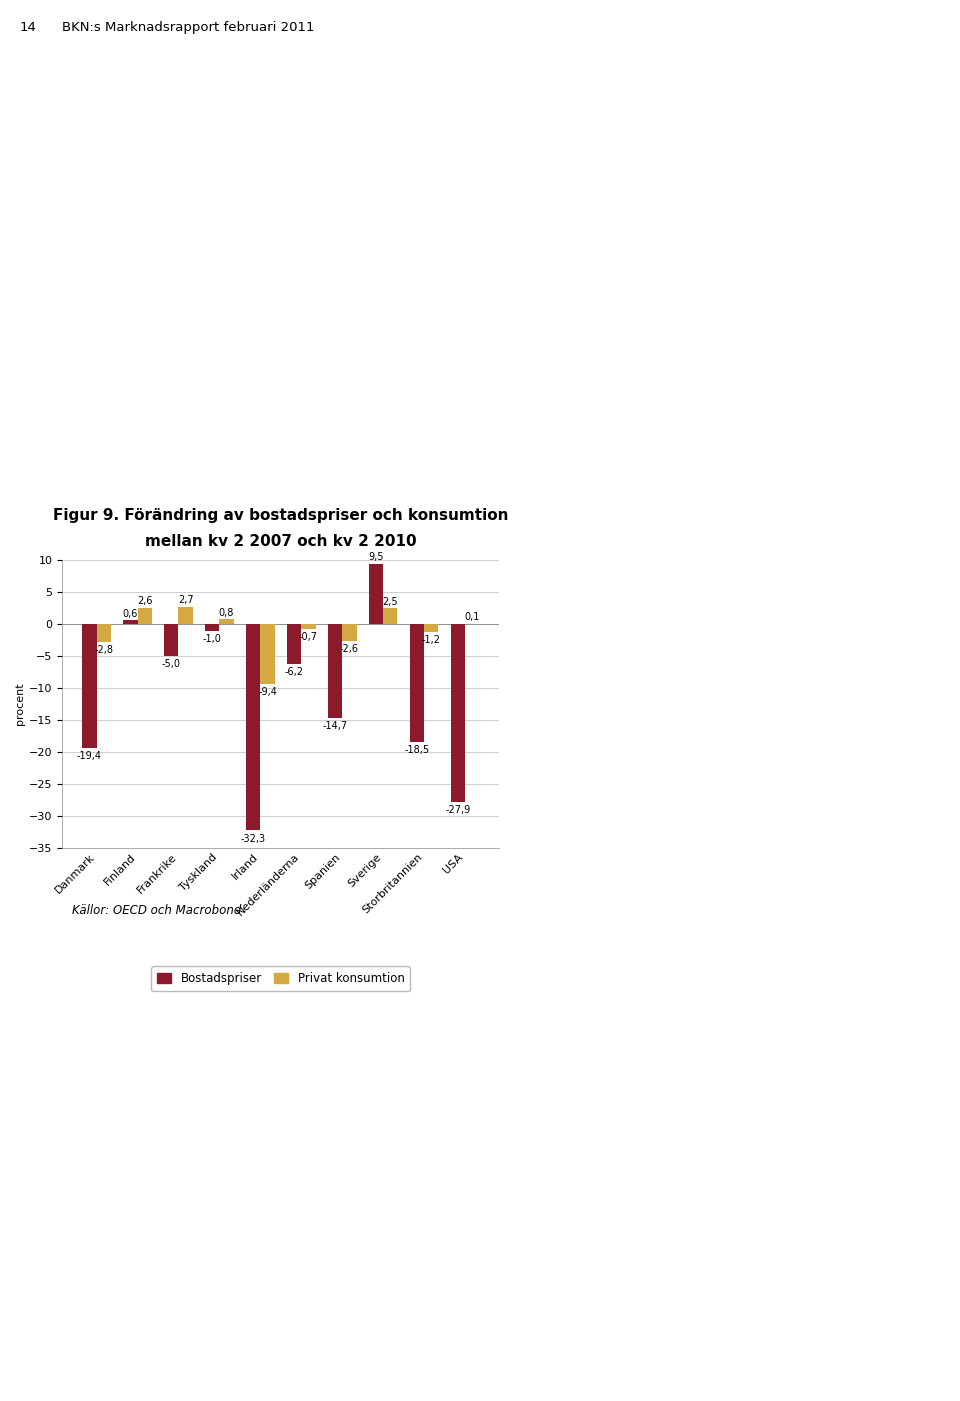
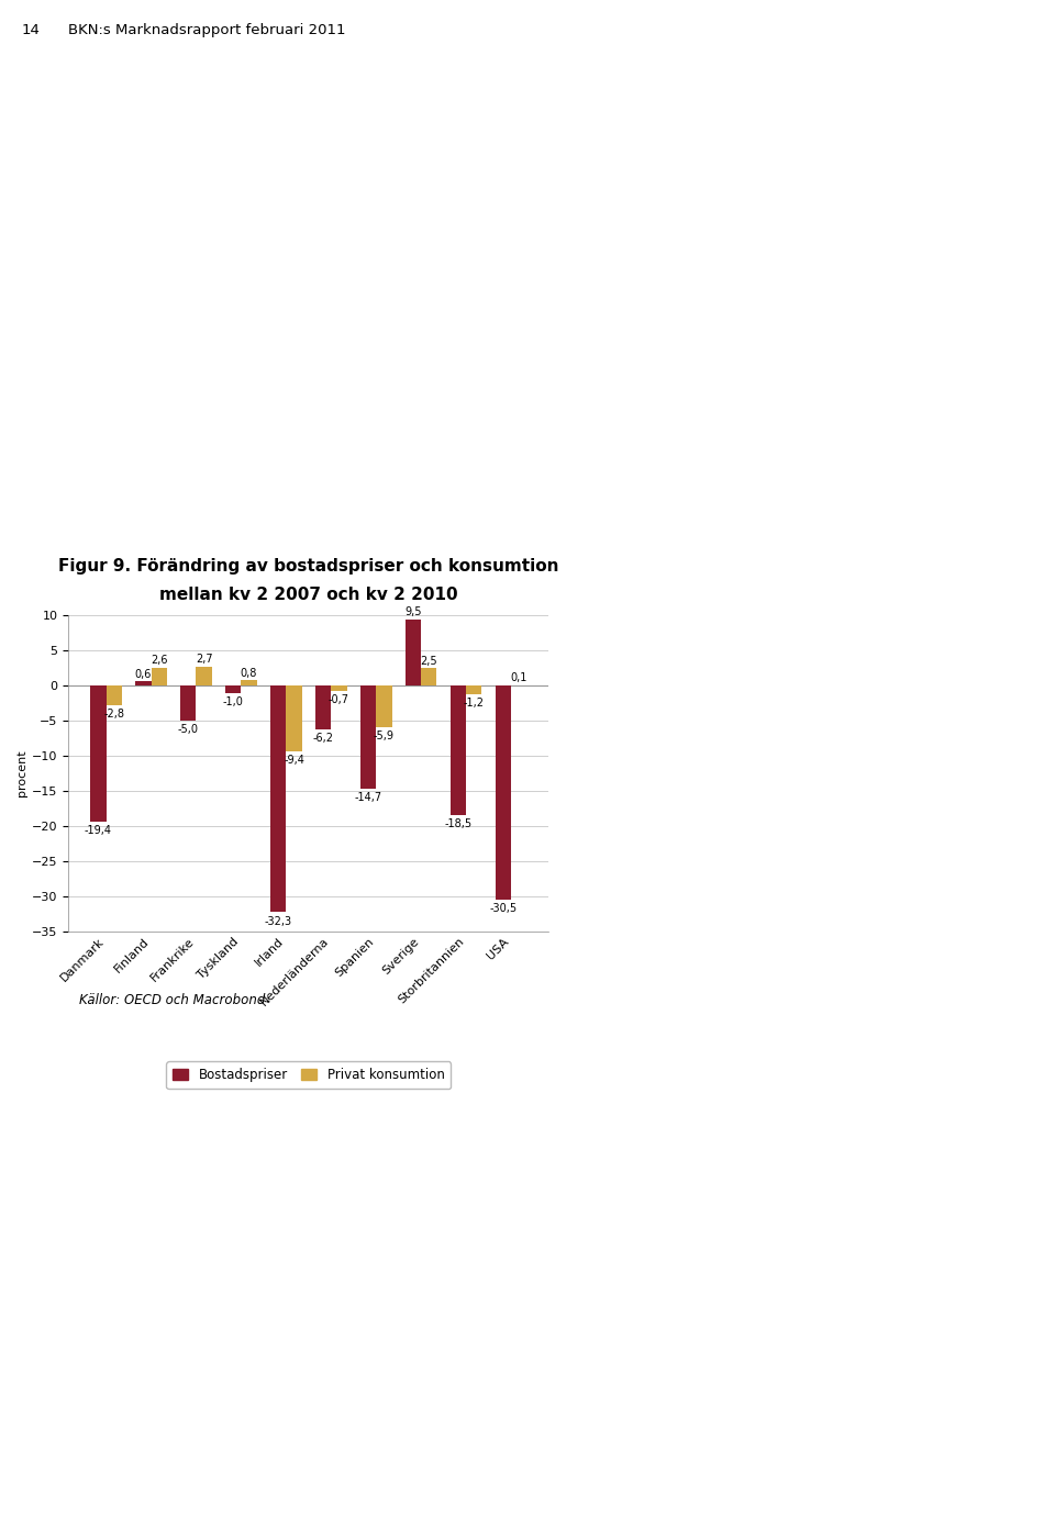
Privat konsumtion/Spanien: -2,6 -> -5,9
Bostadspriser/USA: -27,9 -> -30,5
